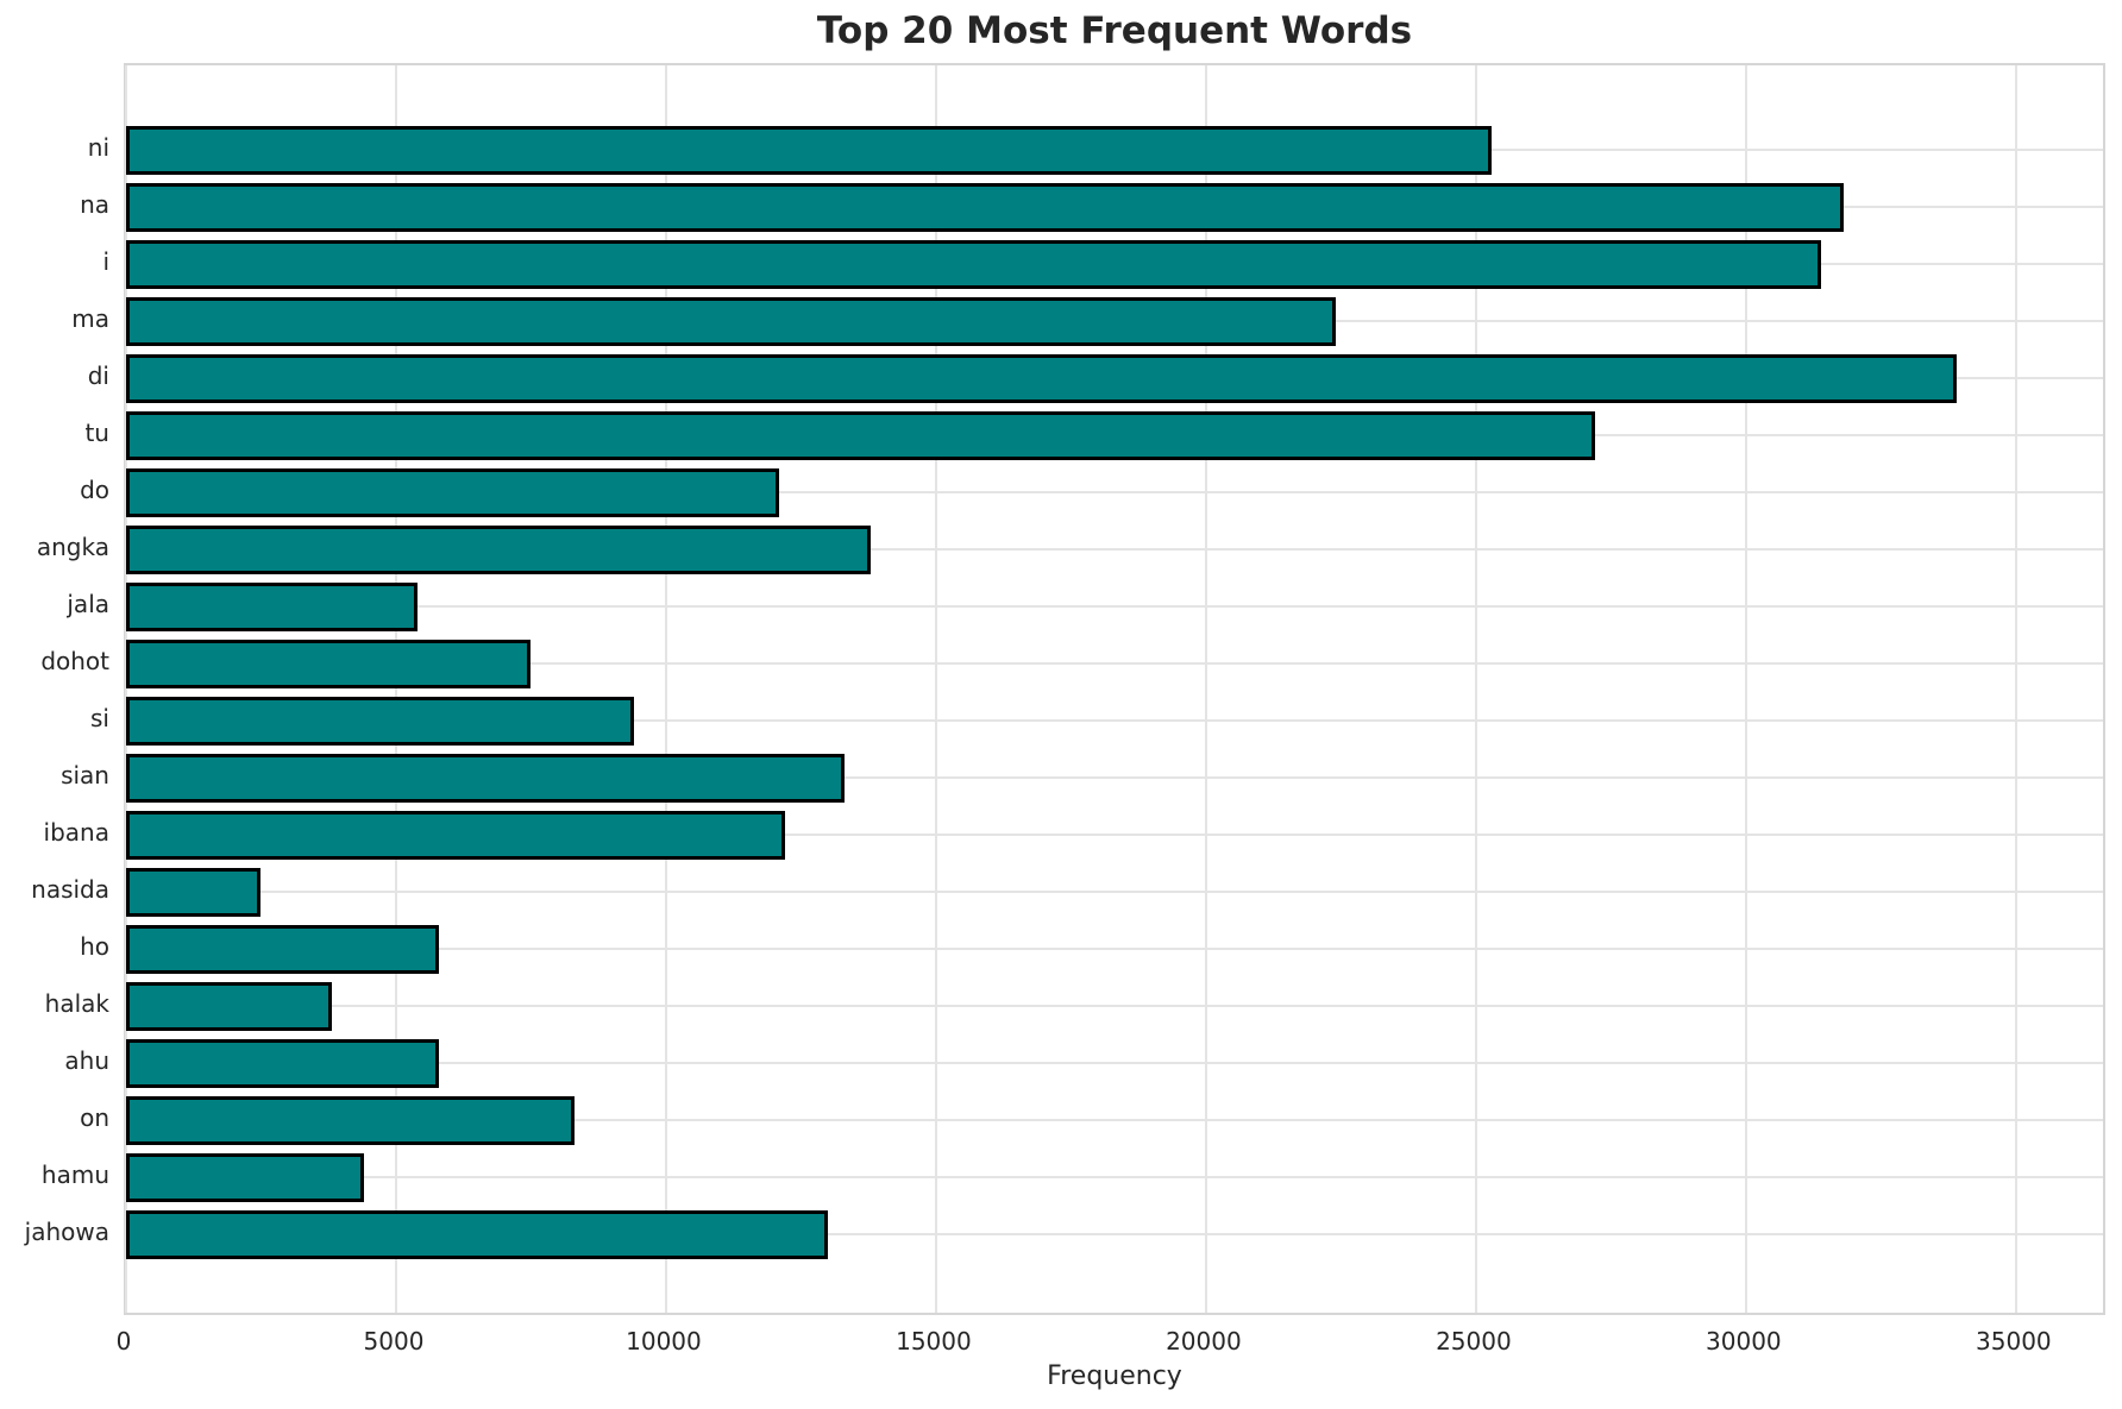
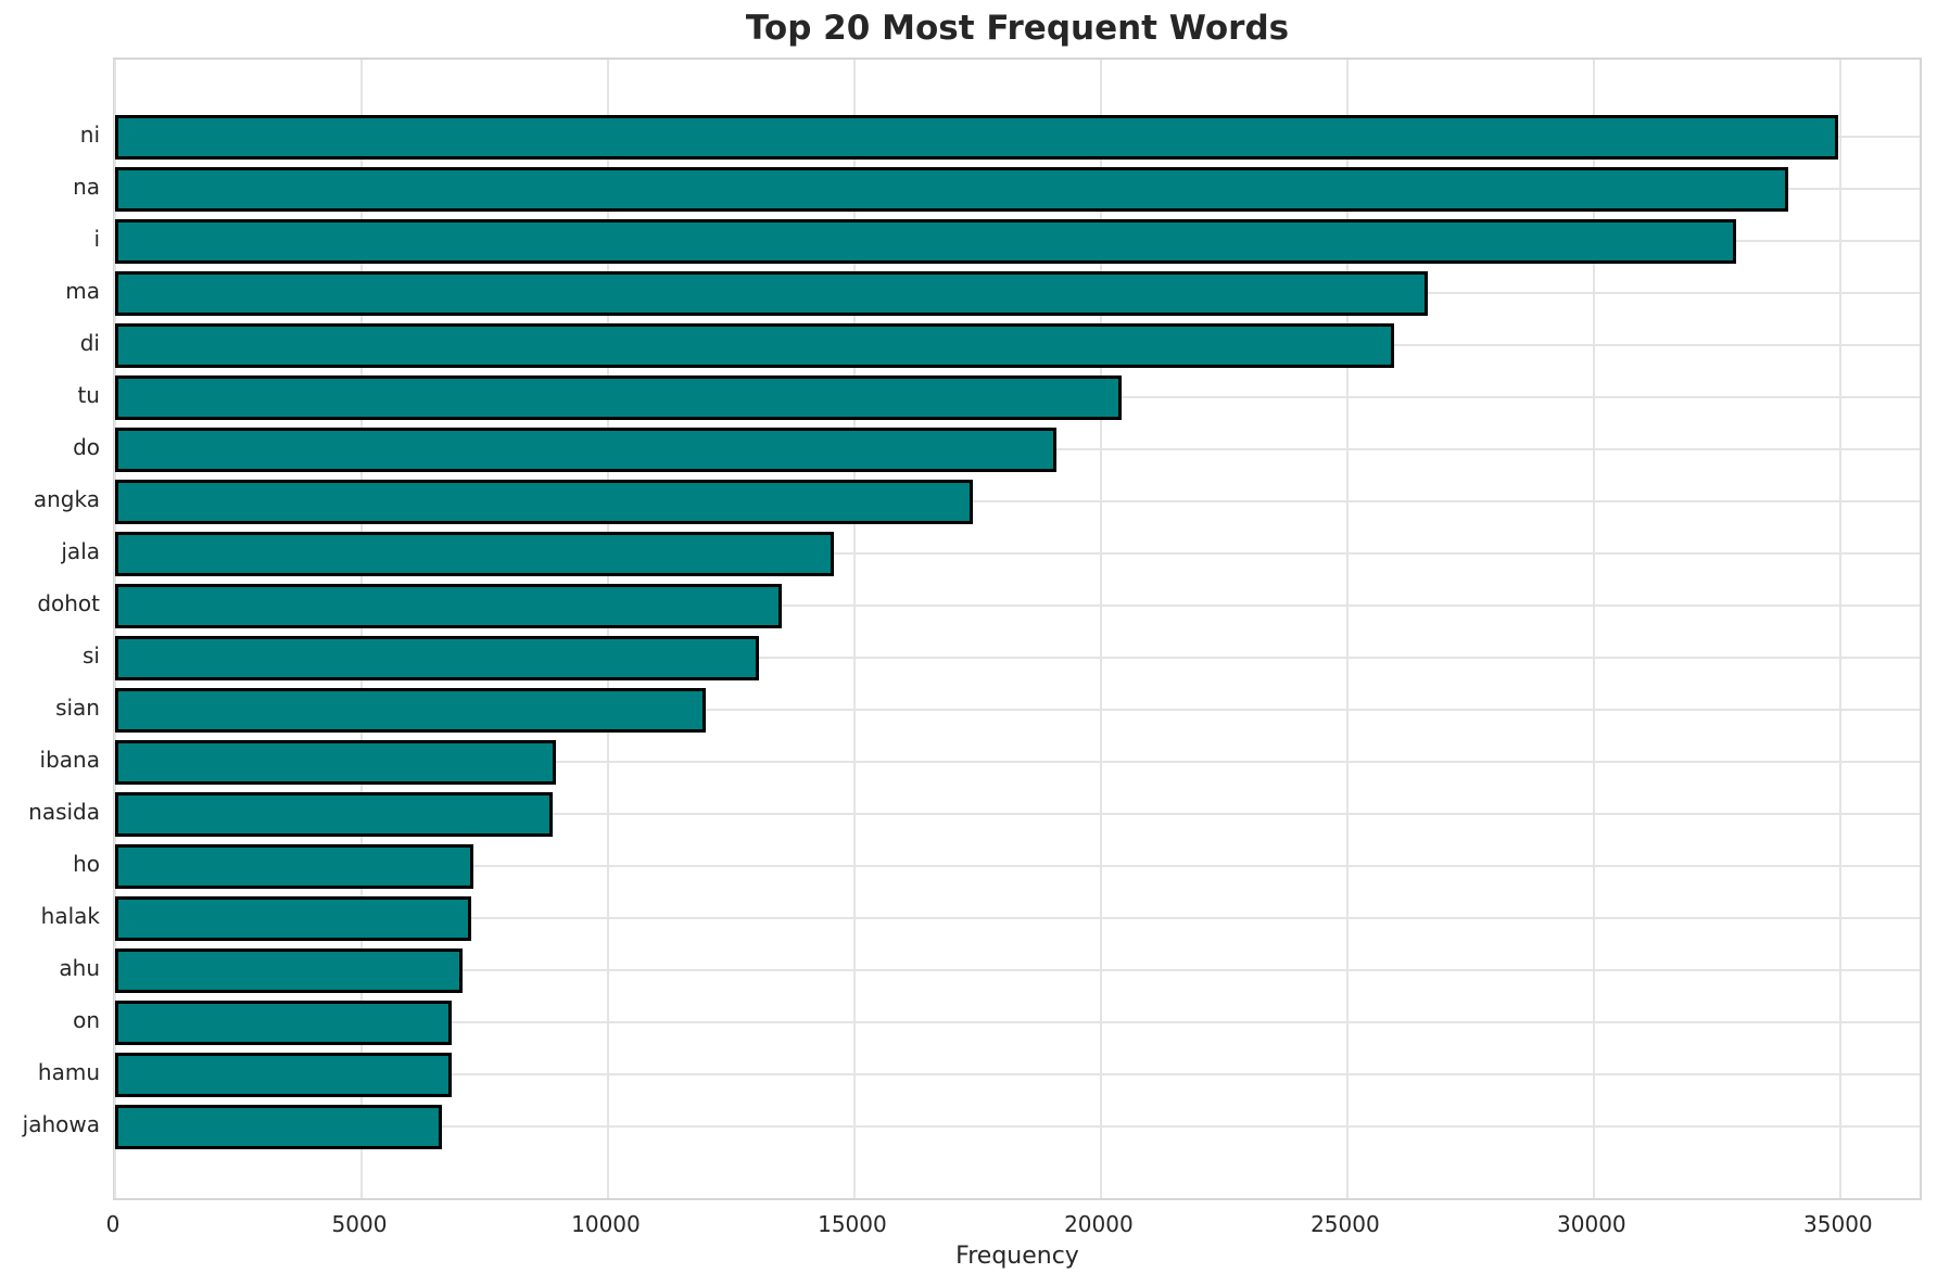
ni: 25300 -> 35000
na: 31800 -> 33900
i: 31400 -> 32900
ma: 22400 -> 26600
di: 33900 -> 26000
tu: 27200 -> 20400
do: 12100 -> 19100
angka: 13800 -> 17400
jala: 5400 -> 14600
dohot: 7500 -> 13500
si: 9400 -> 13100
sian: 13300 -> 12000
ibana: 12200 -> 8900
nasida: 2500 -> 8900
ho: 5800 -> 7300
halak: 3800 -> 7200
ahu: 5800 -> 7000
on: 8300 -> 6800
hamu: 4400 -> 6800
jahowa: 13000 -> 6600
